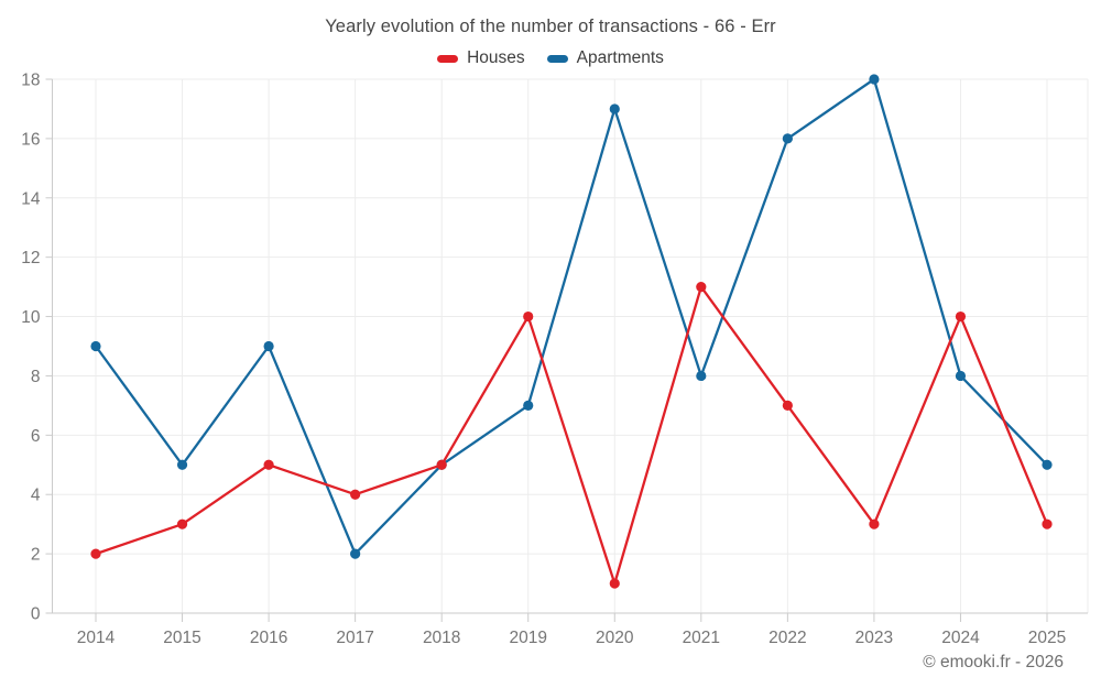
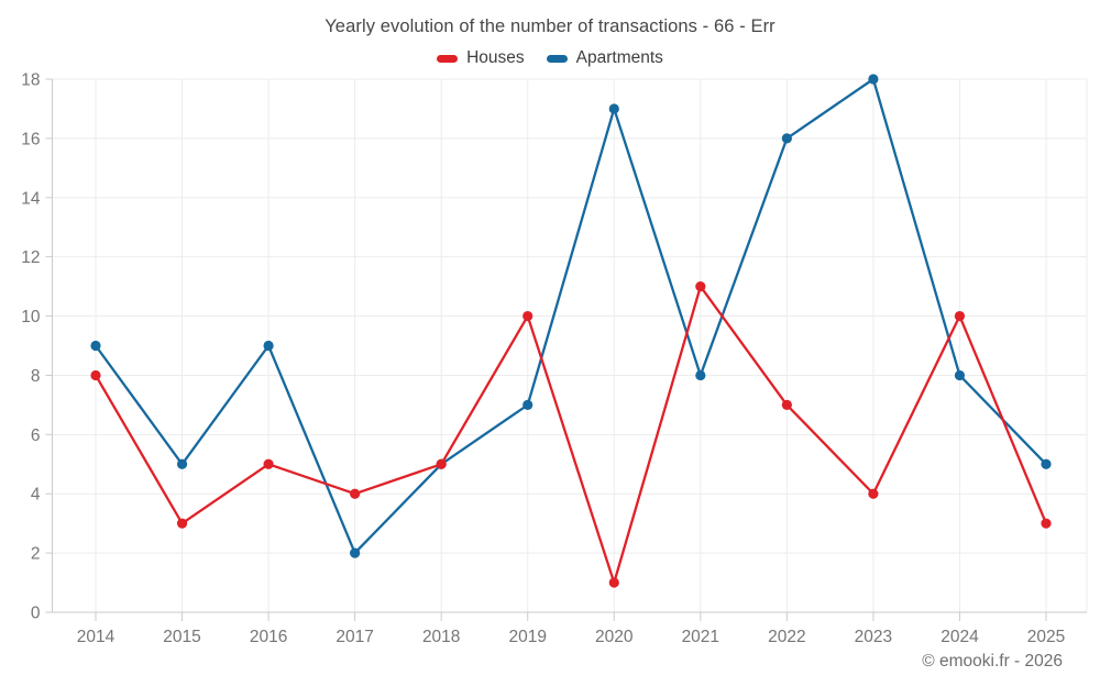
Houses/2014: 2 -> 8
Houses/2023: 3 -> 4
